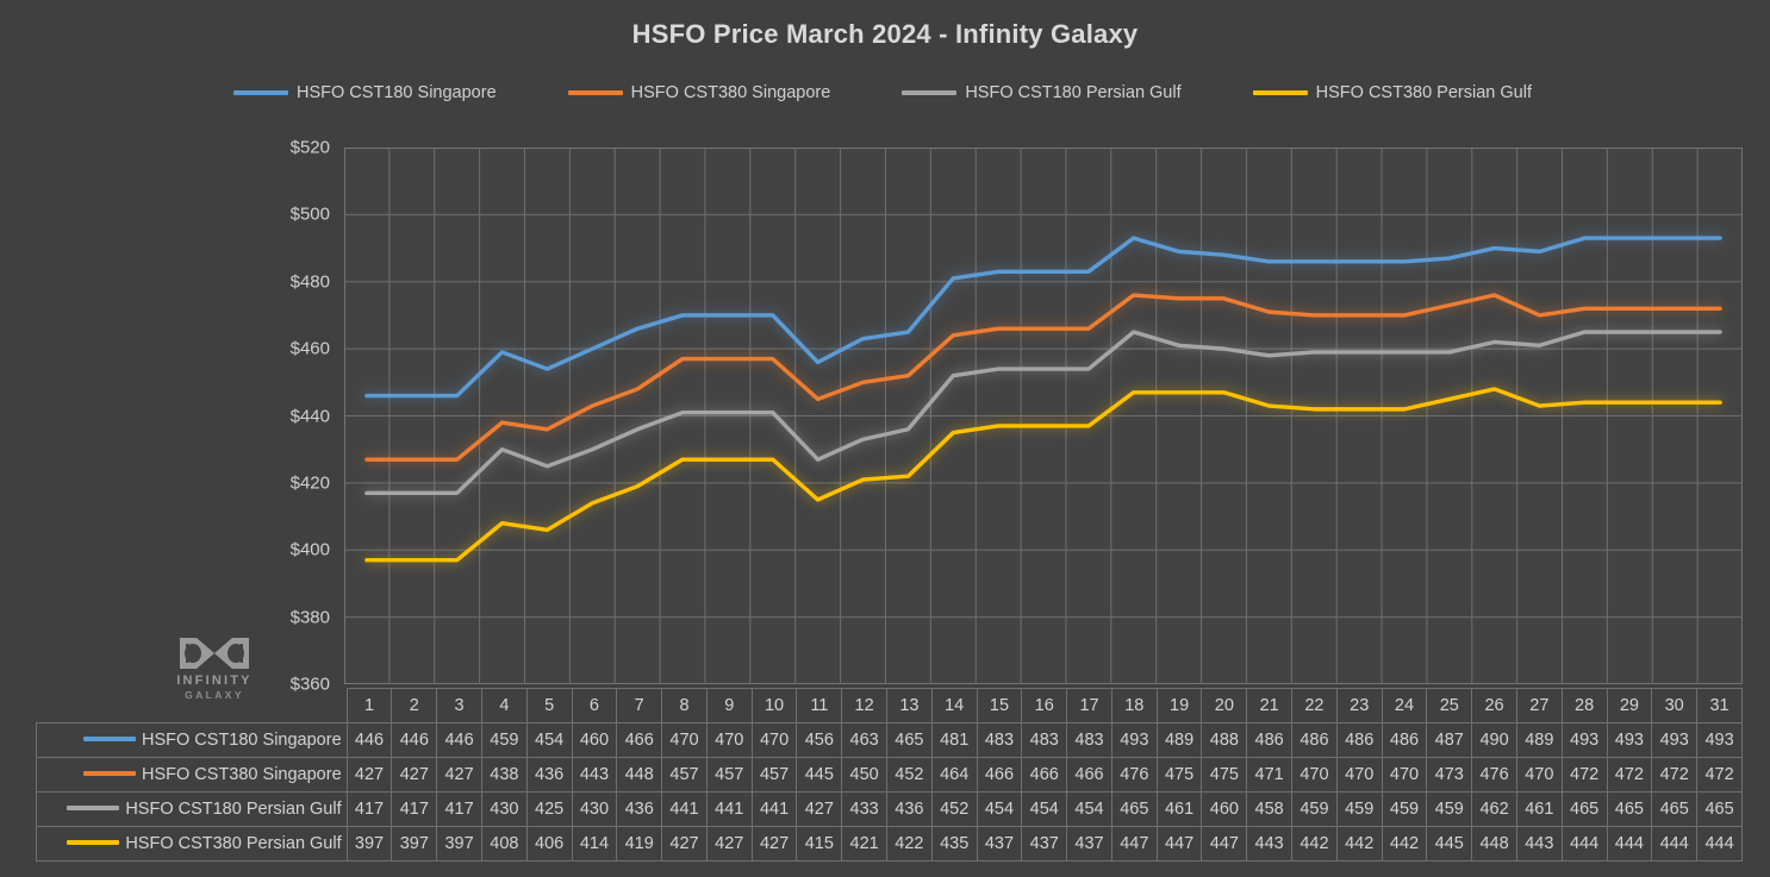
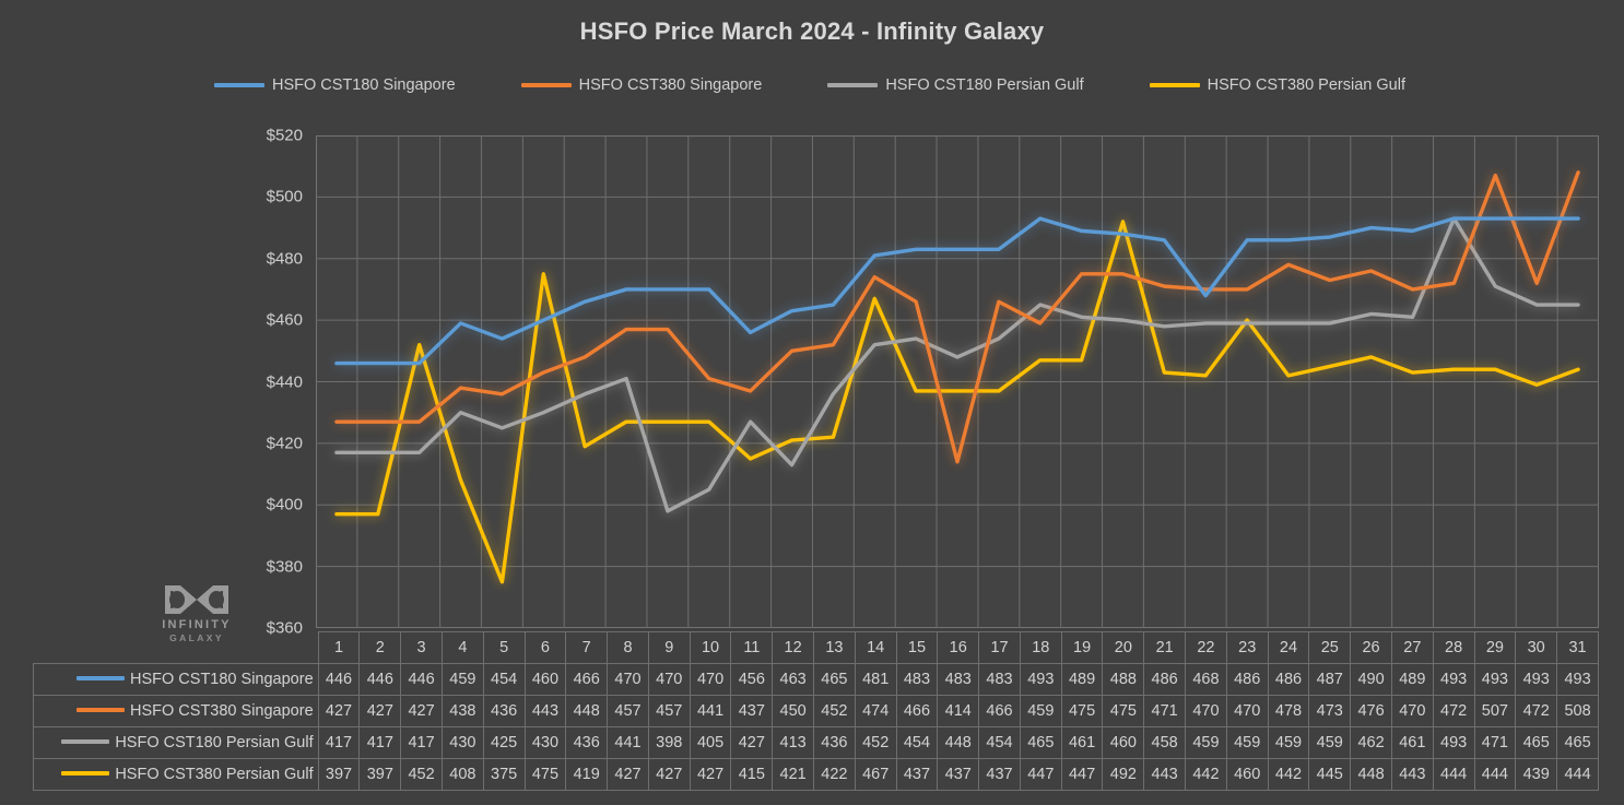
HSFO CST380 Persian Gulf/3: 397 -> 452
HSFO CST380 Persian Gulf/5: 406 -> 375
HSFO CST380 Persian Gulf/6: 414 -> 475
HSFO CST180 Persian Gulf/9: 441 -> 398
HSFO CST380 Singapore/10: 457 -> 441
HSFO CST180 Persian Gulf/10: 441 -> 405
HSFO CST380 Singapore/11: 445 -> 437
HSFO CST180 Persian Gulf/12: 433 -> 413
HSFO CST380 Singapore/14: 464 -> 474
HSFO CST380 Persian Gulf/14: 435 -> 467
HSFO CST380 Singapore/16: 466 -> 414
HSFO CST180 Persian Gulf/16: 454 -> 448
HSFO CST380 Singapore/18: 476 -> 459
HSFO CST380 Persian Gulf/20: 447 -> 492
HSFO CST180 Singapore/22: 486 -> 468
HSFO CST380 Persian Gulf/23: 442 -> 460
HSFO CST380 Singapore/24: 470 -> 478
HSFO CST180 Persian Gulf/28: 465 -> 493
HSFO CST380 Singapore/29: 472 -> 507
HSFO CST180 Persian Gulf/29: 465 -> 471
HSFO CST380 Persian Gulf/30: 444 -> 439
HSFO CST380 Singapore/31: 472 -> 508
